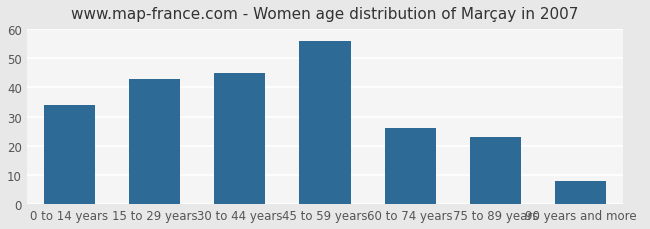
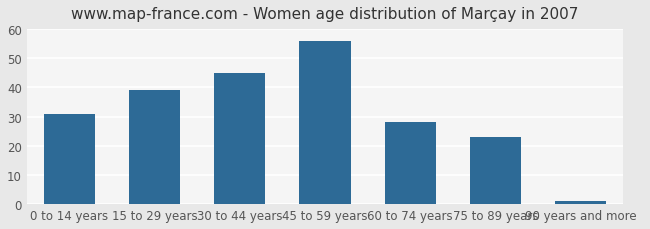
0 to 14 years: 34 -> 31
15 to 29 years: 43 -> 39
60 to 74 years: 26 -> 28
90 years and more: 8 -> 1
